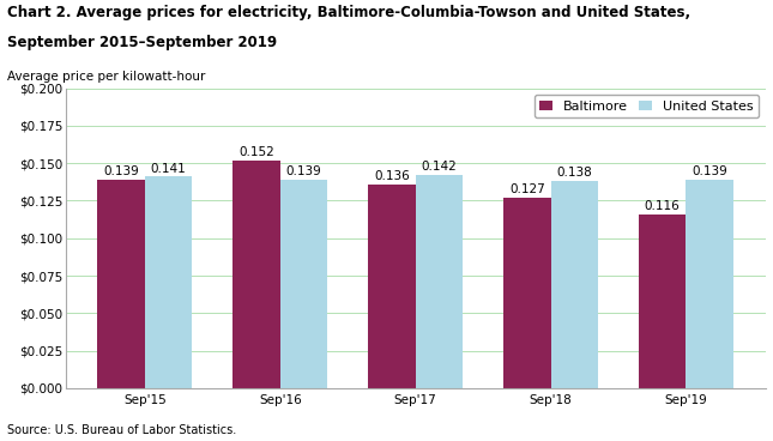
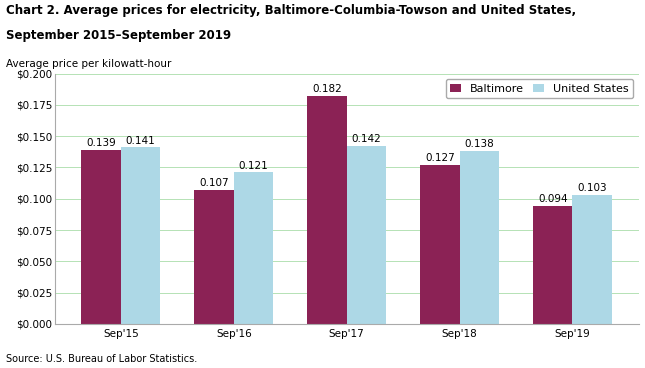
Baltimore/Sep'16: 0.152 -> 0.107
United States/Sep'16: 0.139 -> 0.121
Baltimore/Sep'17: 0.136 -> 0.182
Baltimore/Sep'19: 0.116 -> 0.094
United States/Sep'19: 0.139 -> 0.103
